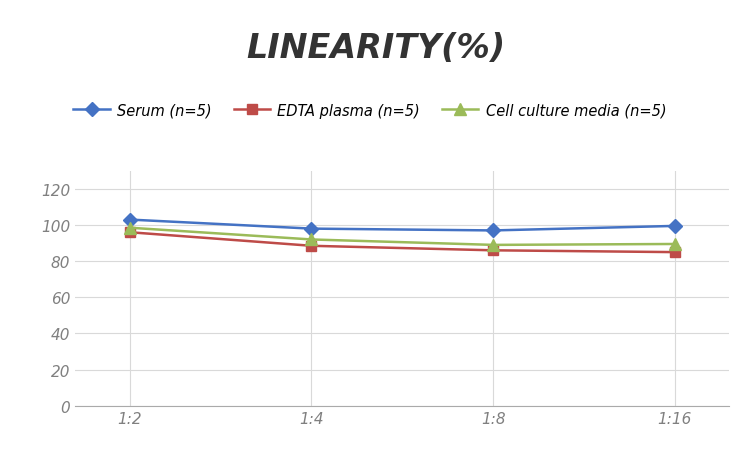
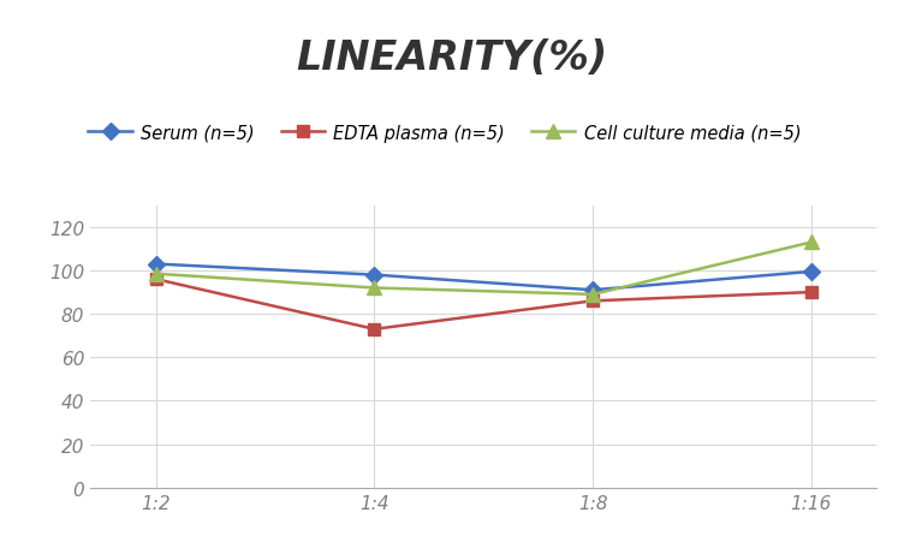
EDTA plasma (n=5)/1:4: 88 -> 73
Serum (n=5)/1:8: 97 -> 91
EDTA plasma (n=5)/1:16: 85 -> 90
Cell culture media (n=5)/1:16: 90 -> 113
